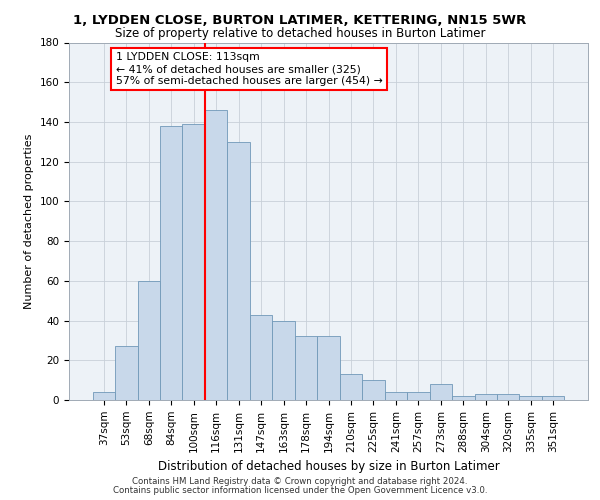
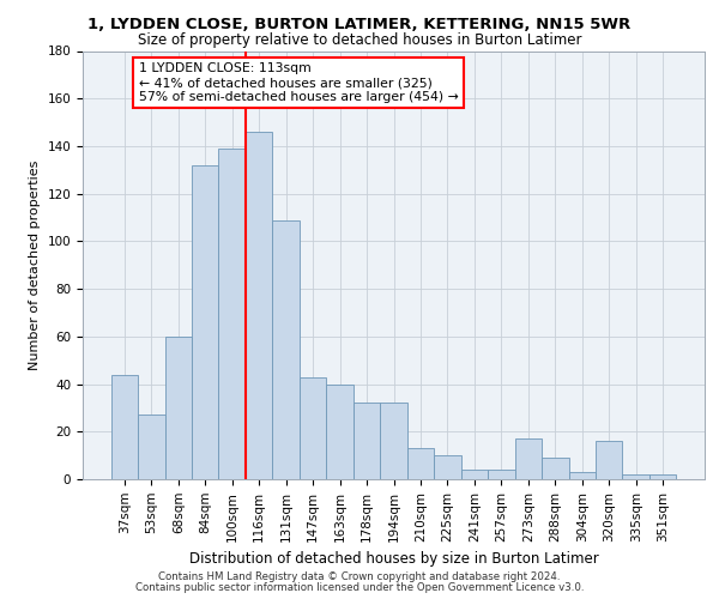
37sqm: 4 -> 44
84sqm: 138 -> 132
131sqm: 130 -> 109
273sqm: 8 -> 17
288sqm: 2 -> 9
320sqm: 3 -> 16
